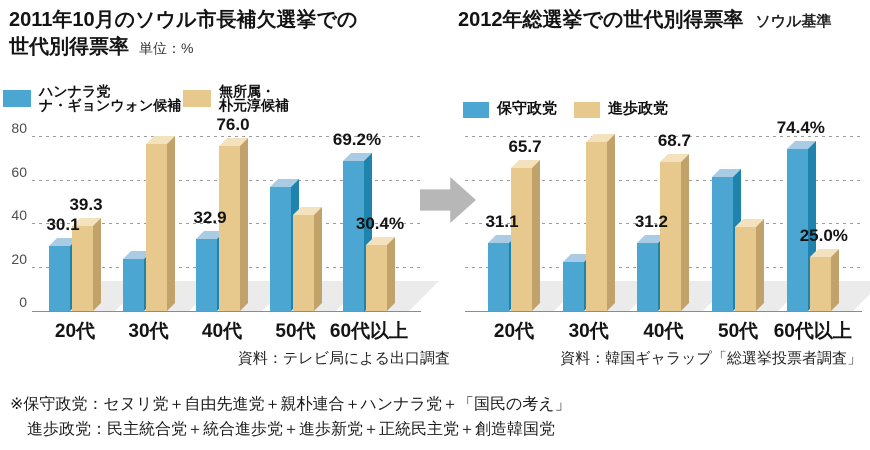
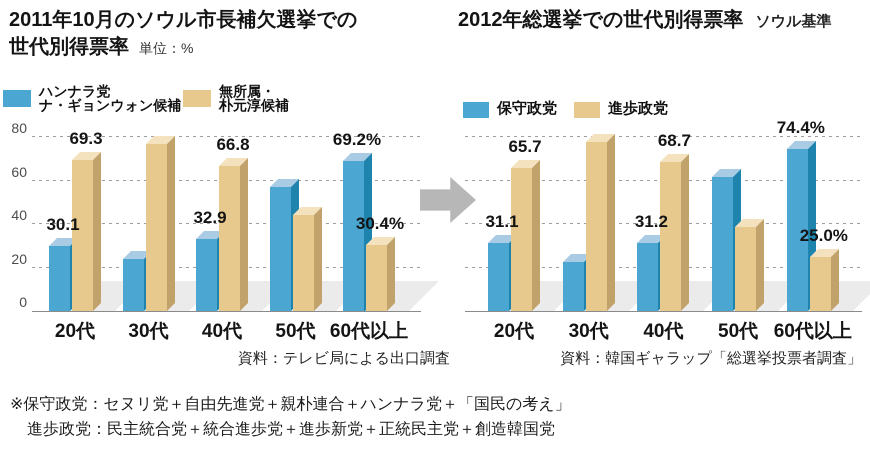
2011年10月のソウル市長補欠選挙での世代別得票率/無所属・朴元淳候補/20代: 39.3 -> 69.3
2011年10月のソウル市長補欠選挙での世代別得票率/無所属・朴元淳候補/40代: 76.0 -> 66.8
